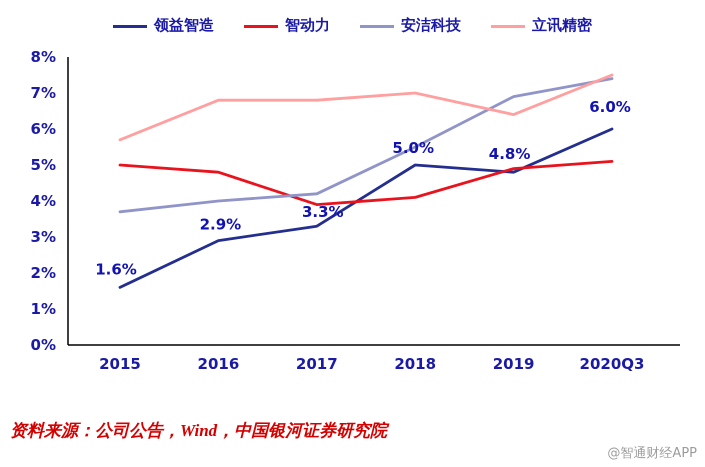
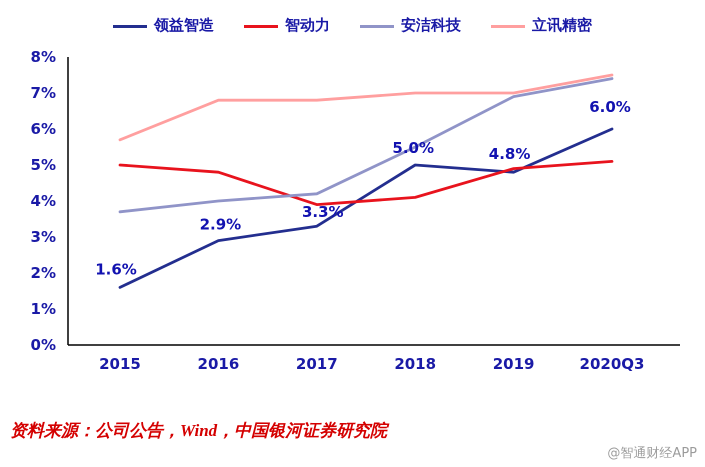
立讯精密/2019: 6.4% -> 7.0%
